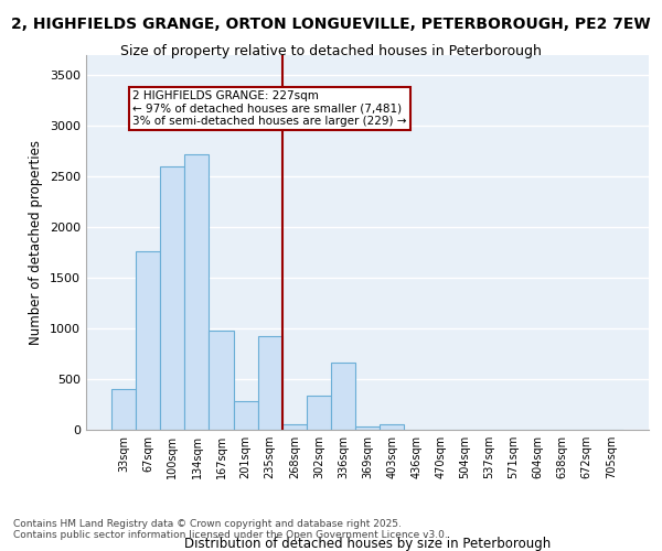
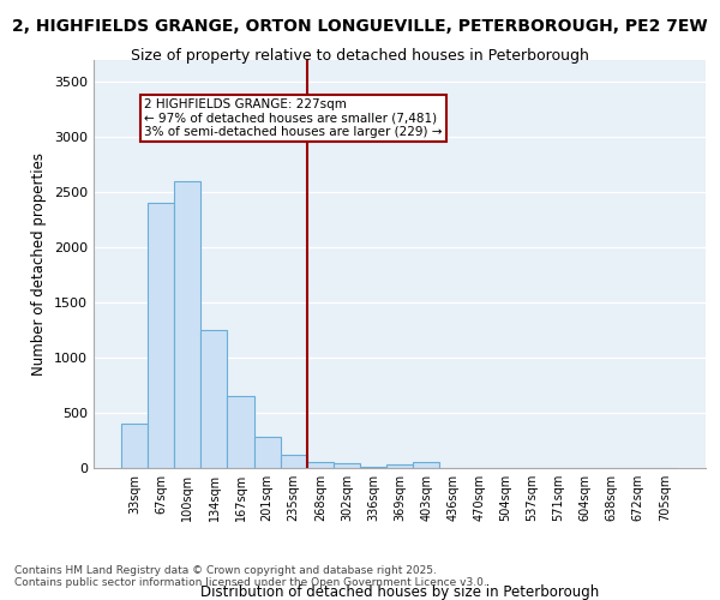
67sqm: 1760 -> 2400
134sqm: 2720 -> 1250
167sqm: 980 -> 650
235sqm: 920 -> 120
302sqm: 340 -> 40
336sqm: 660 -> 20
